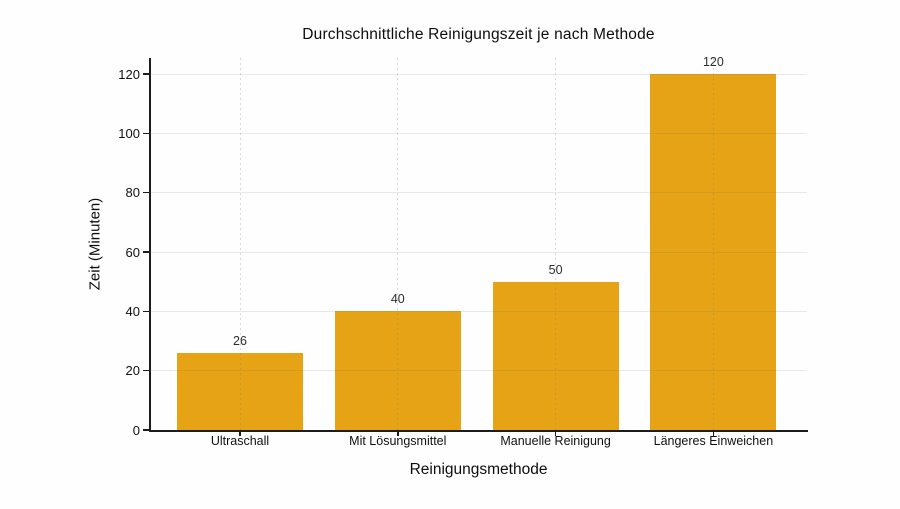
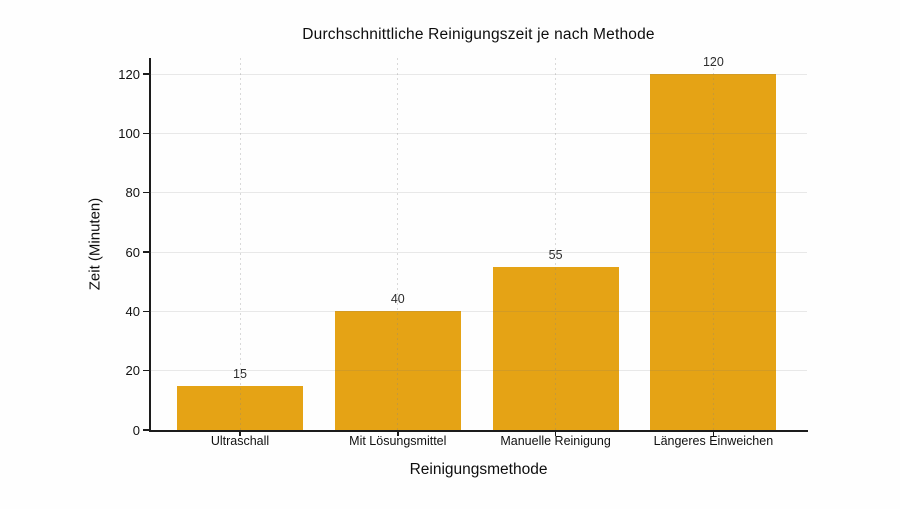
Ultraschall: 26 -> 15
Manuelle Reinigung: 50 -> 55
